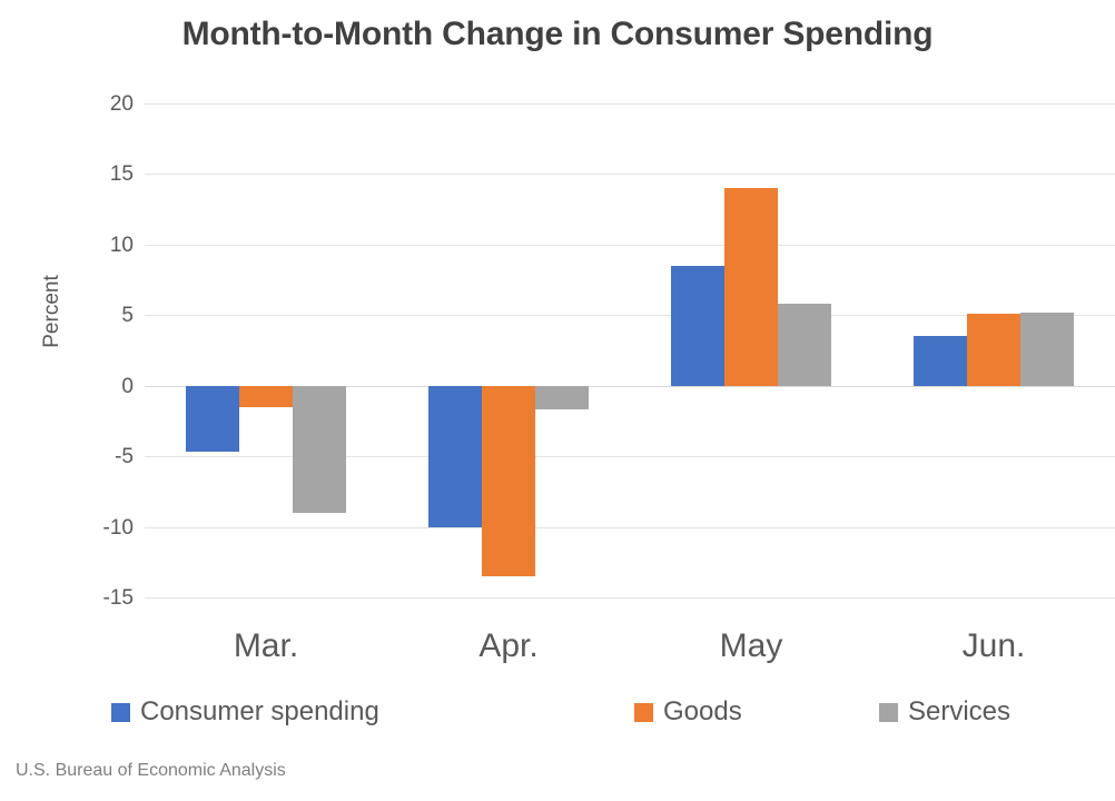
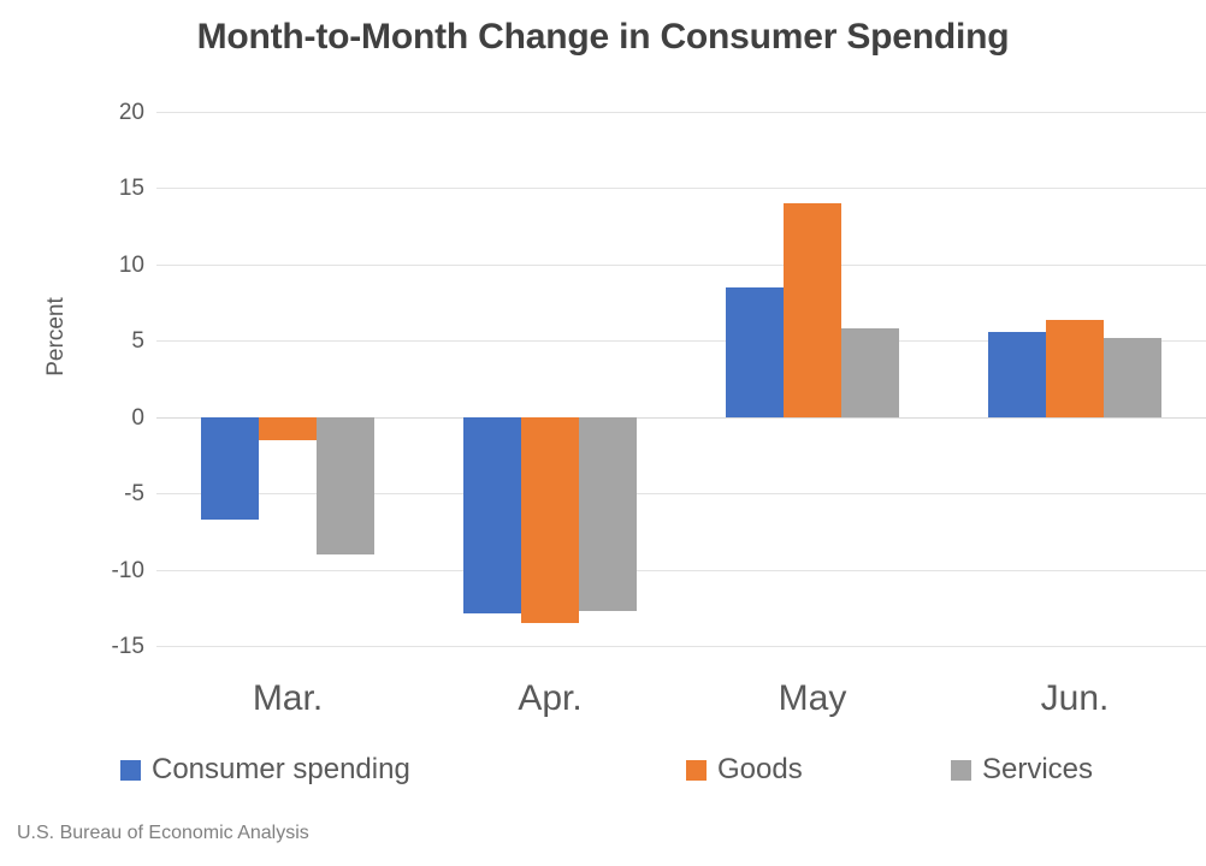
Consumer spending/Mar.: -4.7 -> -6.7
Consumer spending/Apr.: -10.0 -> -12.9
Services/Apr.: -1.7 -> -12.7
Consumer spending/Jun.: 3.5 -> 5.6
Goods/Jun.: 5.1 -> 6.4
